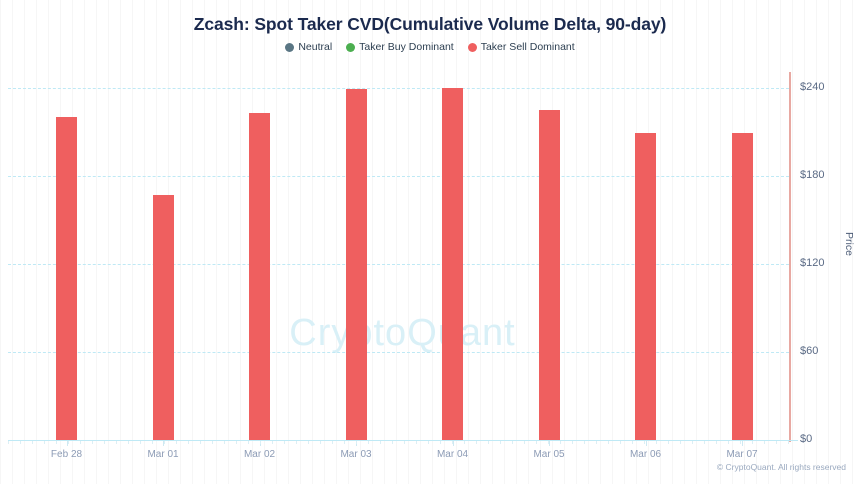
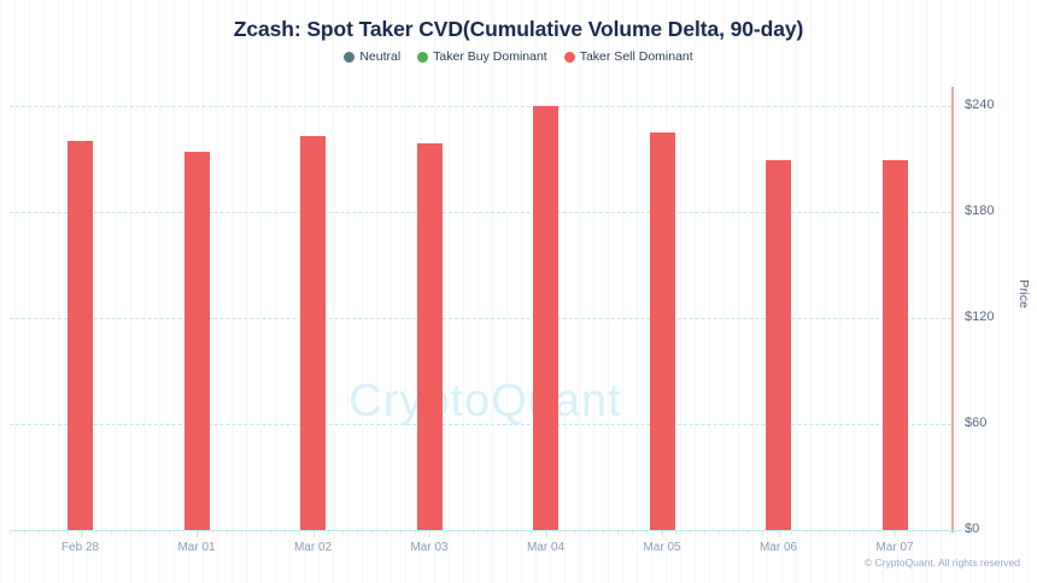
Mar 01: $167 -> $214
Mar 03: $239 -> $219
